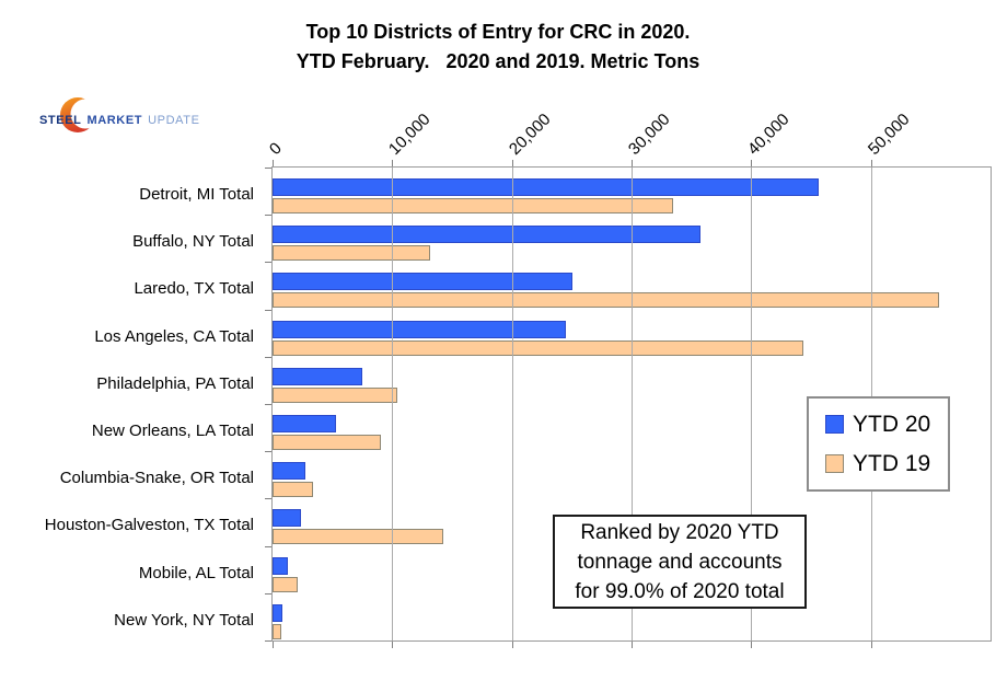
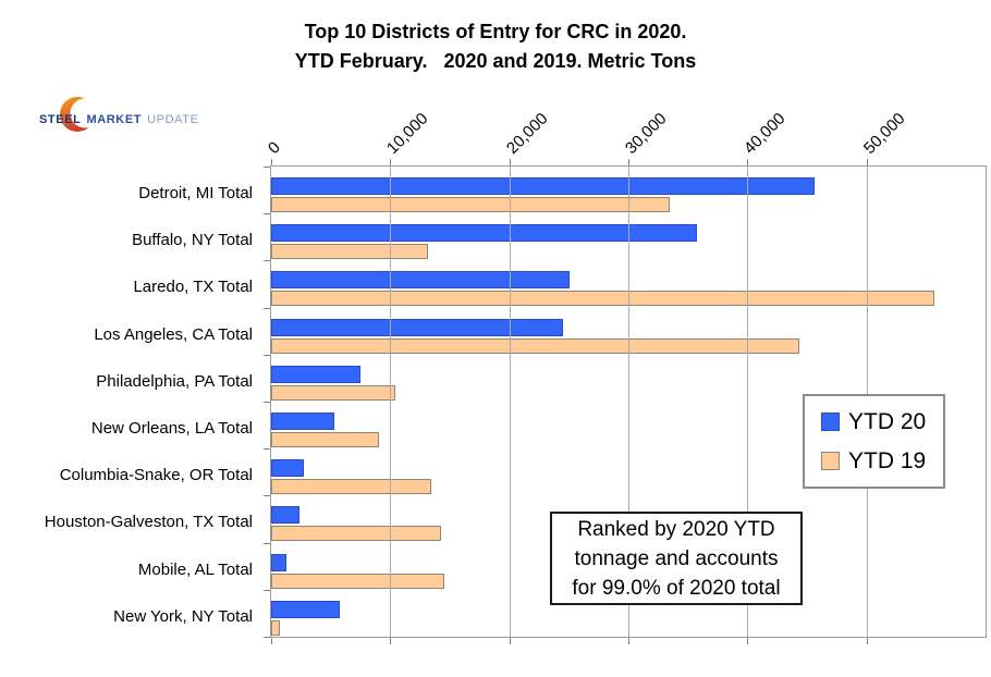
YTD 19/Columbia-Snake, OR Total: 3400 -> 13400
YTD 19/Mobile, AL Total: 2100 -> 14500
YTD 20/New York, NY Total: 800 -> 5800
